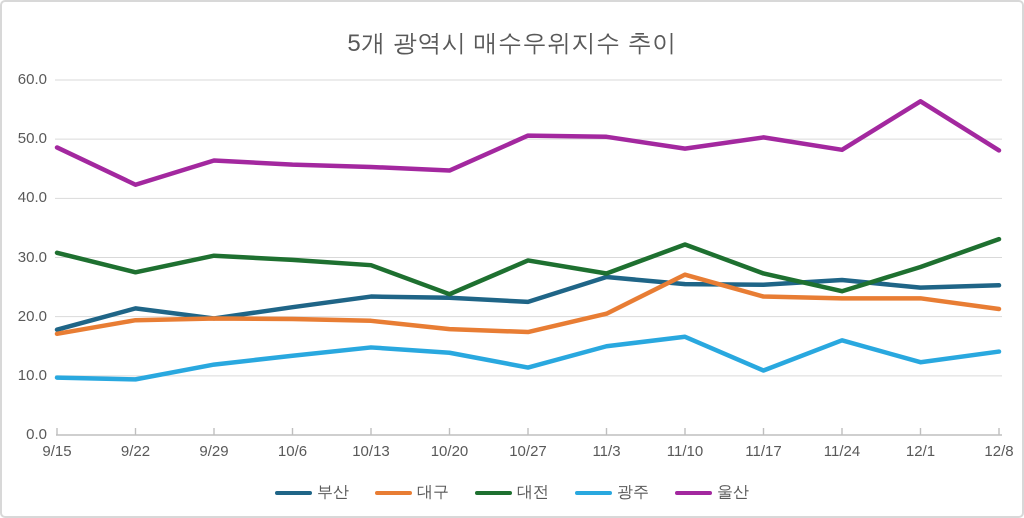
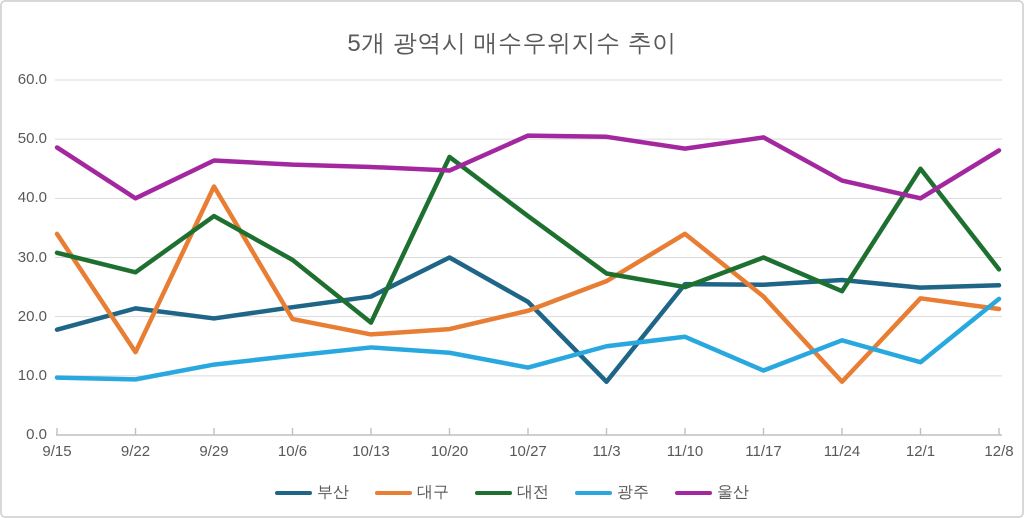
대구/9/15: 17 -> 34
대구/9/22: 19 -> 14
울산/9/22: 42 -> 40
대구/9/29: 20 -> 42
대전/9/29: 30 -> 37
대구/10/13: 19 -> 17
대전/10/13: 29 -> 19
부산/10/20: 23 -> 30
대전/10/20: 24 -> 47
대구/10/27: 17 -> 21
대전/10/27: 30 -> 37
부산/11/3: 27 -> 9
대구/11/3: 20 -> 26
대구/11/10: 27 -> 34
대전/11/10: 32 -> 25
대전/11/17: 27 -> 30
대구/11/24: 23 -> 9
울산/11/24: 48 -> 43
대전/12/1: 28 -> 45
울산/12/1: 56 -> 40
대전/12/8: 33 -> 28
광주/12/8: 14 -> 23
